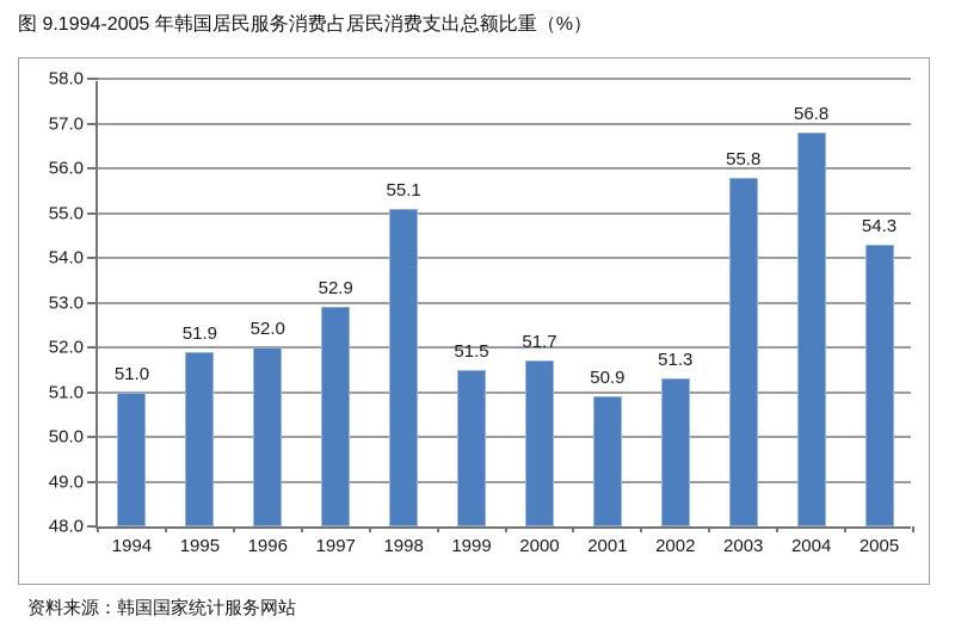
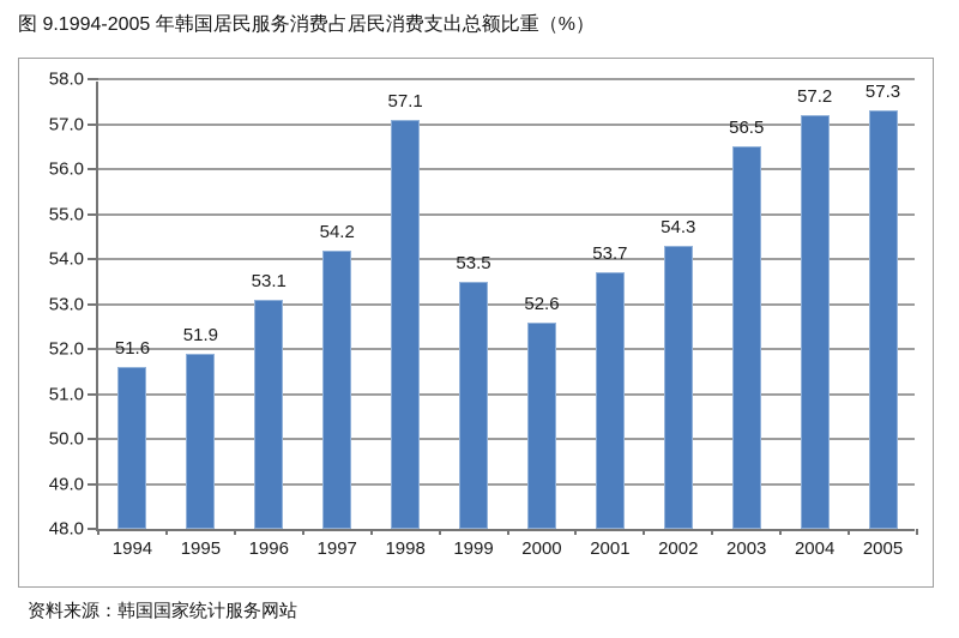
1994: 51.0 -> 51.6
1996: 52.0 -> 53.1
1997: 52.9 -> 54.2
1998: 55.1 -> 57.1
1999: 51.5 -> 53.5
2000: 51.7 -> 52.6
2001: 50.9 -> 53.7
2002: 51.3 -> 54.3
2003: 55.8 -> 56.5
2004: 56.8 -> 57.2
2005: 54.3 -> 57.3
